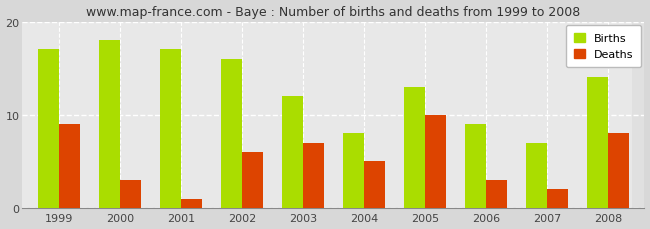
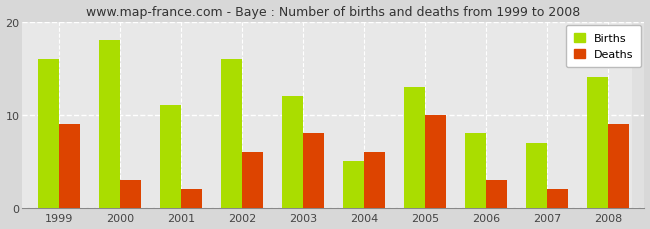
Births/1999: 17 -> 16
Births/2001: 17 -> 11
Deaths/2001: 1 -> 2
Deaths/2003: 7 -> 8
Births/2004: 8 -> 5
Deaths/2004: 5 -> 6
Births/2006: 9 -> 8
Deaths/2008: 8 -> 9
